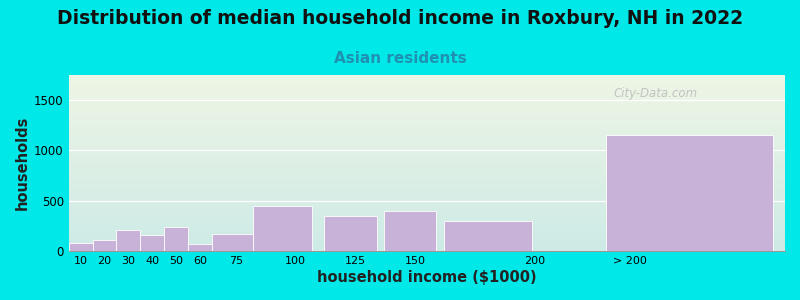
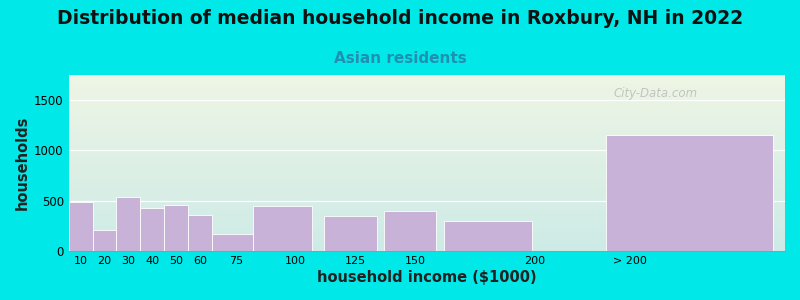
10: 80 -> 490
20: 110 -> 210
30: 210 -> 540
40: 160 -> 430
50: 240 -> 460
60: 70 -> 360
